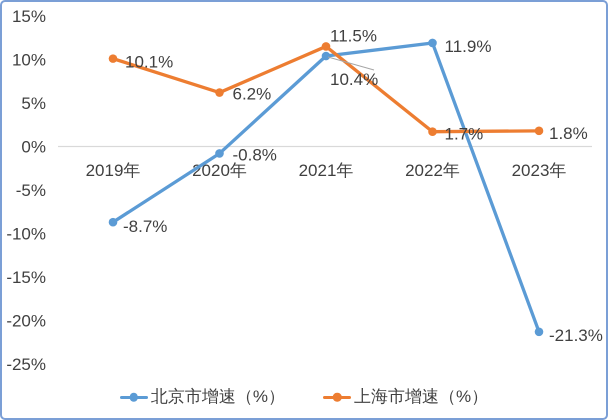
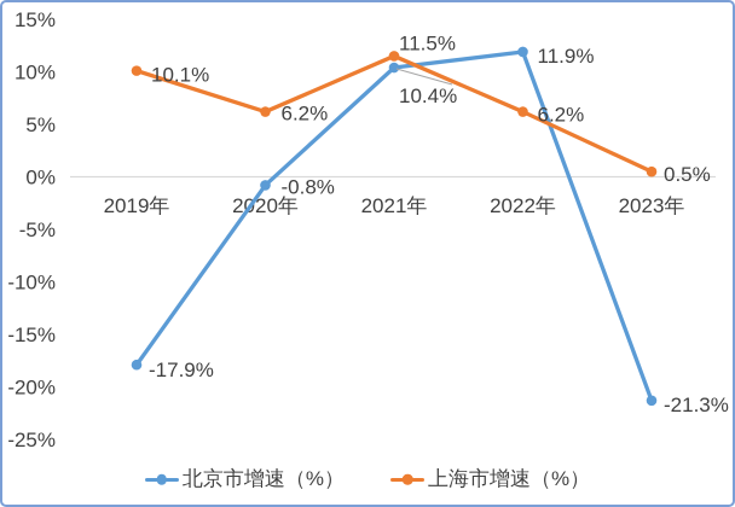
北京市增速（%）/2019年: -8.7% -> -17.9%
上海市增速（%）/2022年: 1.7% -> 6.2%
上海市增速（%）/2023年: 1.8% -> 0.5%
